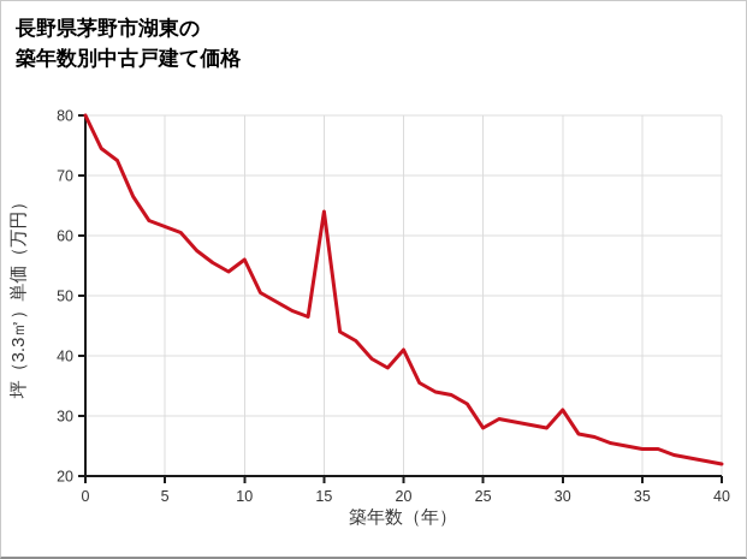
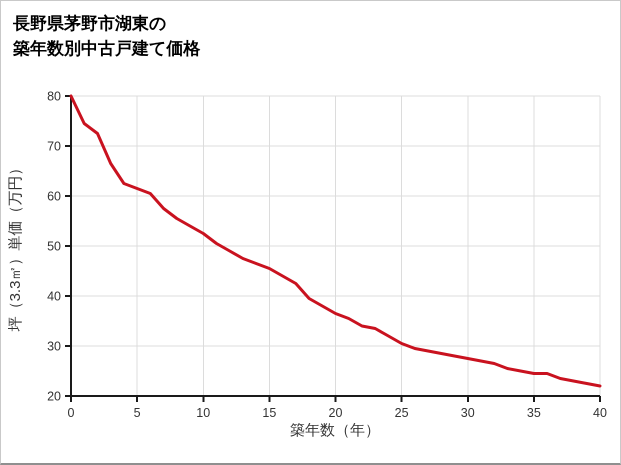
10: 56 -> 52
15: 64 -> 46
20: 41 -> 36
25: 28 -> 30
30: 31 -> 28
